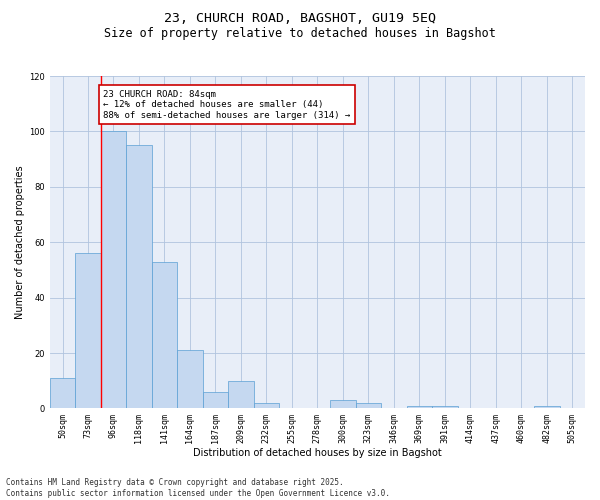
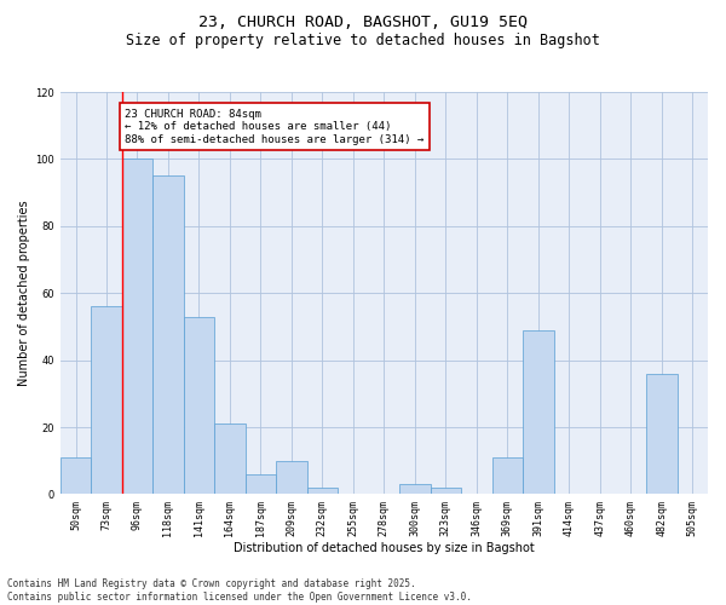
369sqm: 1 -> 11
391sqm: 1 -> 49
482sqm: 1 -> 36
